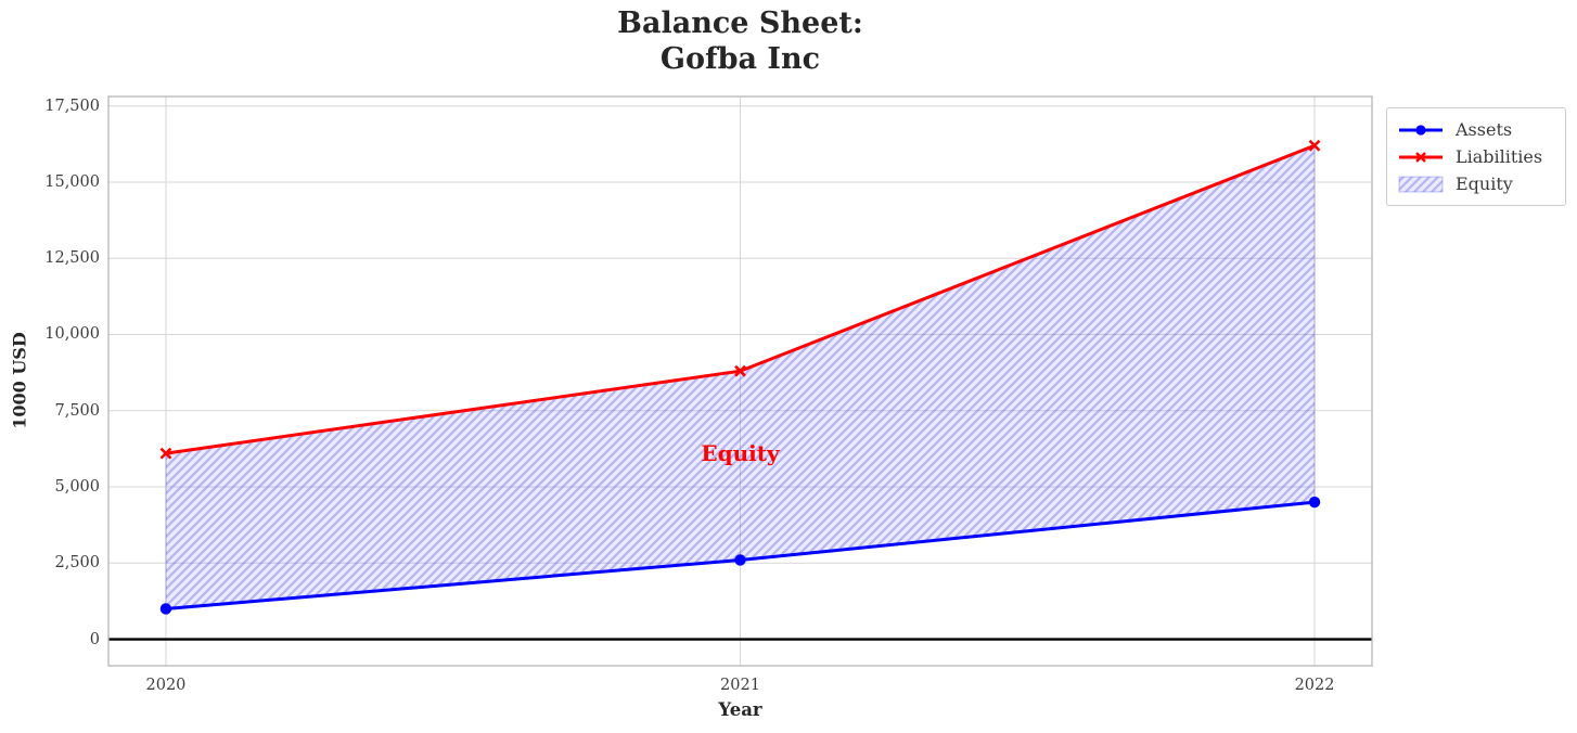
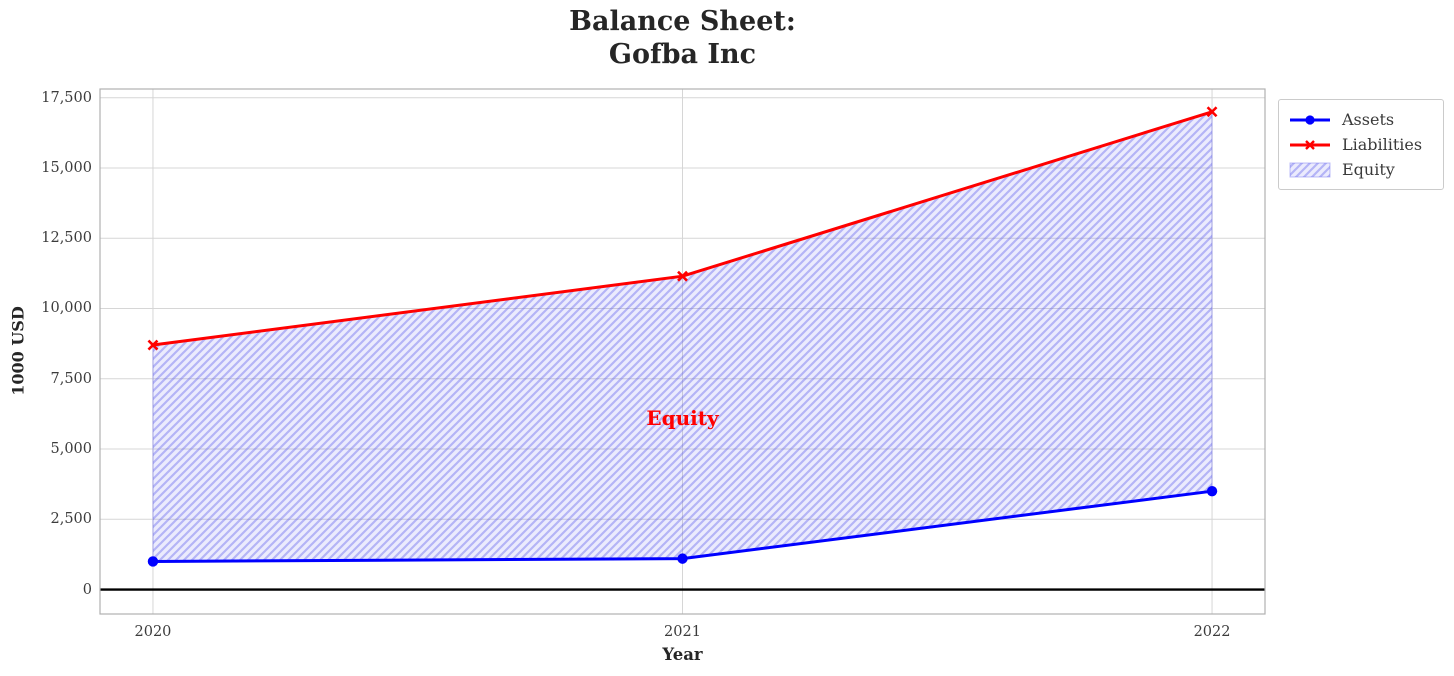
Liabilities/2020: 6100 -> 8700
Assets/2021: 2600 -> 1100
Liabilities/2021: 8800 -> 11200
Assets/2022: 4500 -> 3500
Liabilities/2022: 16200 -> 17000
